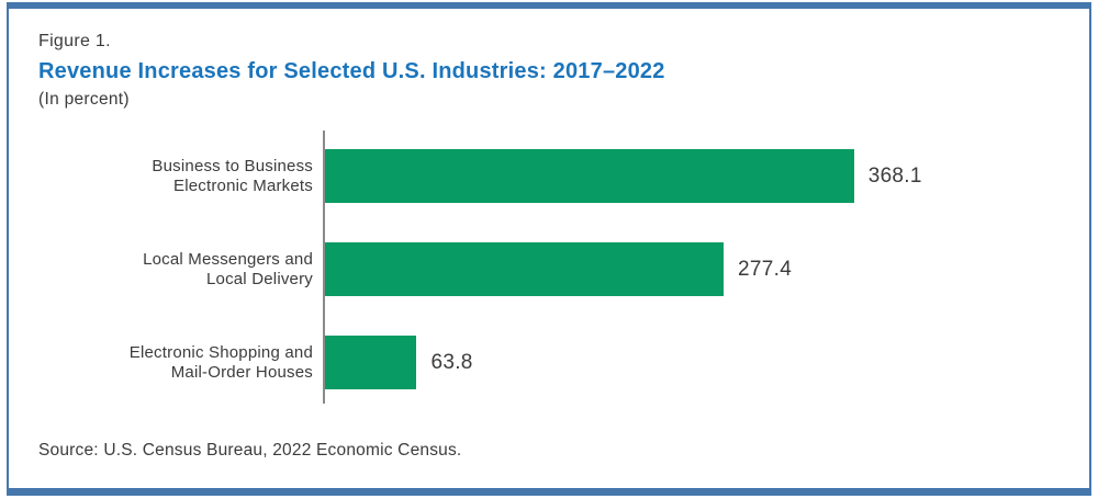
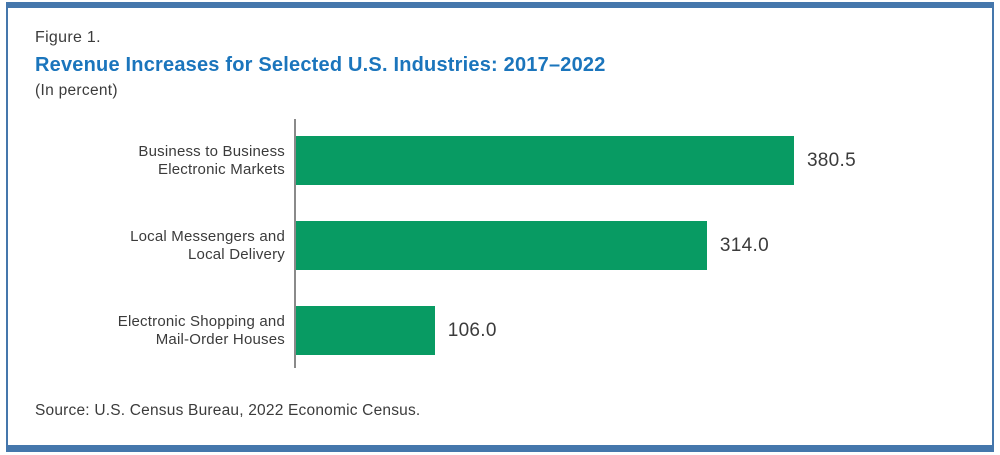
Business to Business Electronic Markets: 368.1 -> 380.5
Local Messengers and Local Delivery: 277.4 -> 314.0
Electronic Shopping and Mail-Order Houses: 63.8 -> 106.0
